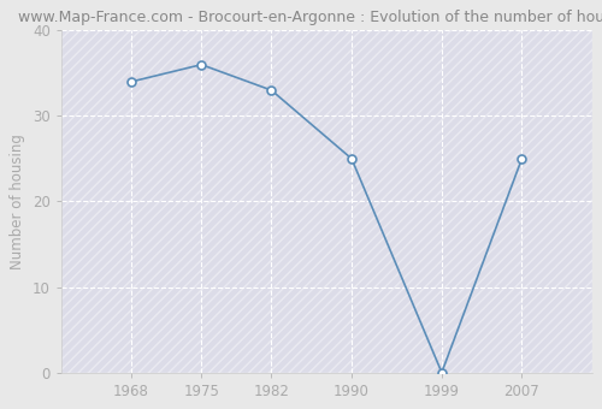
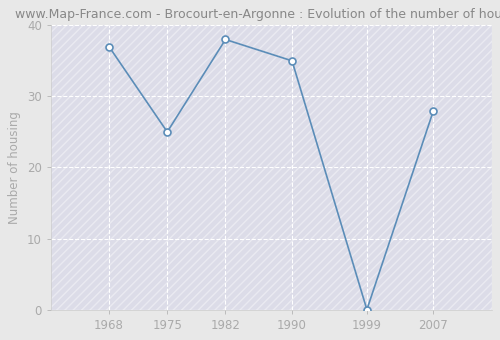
1968: 34 -> 37
1975: 36 -> 25
1982: 33 -> 38
1990: 25 -> 35
2007: 25 -> 28
